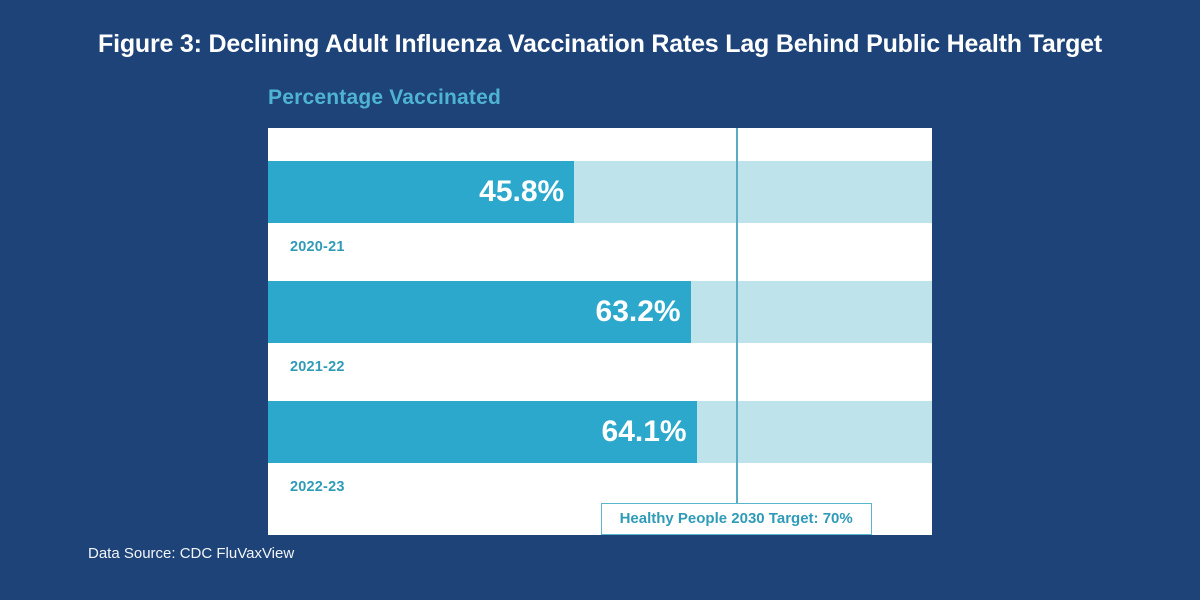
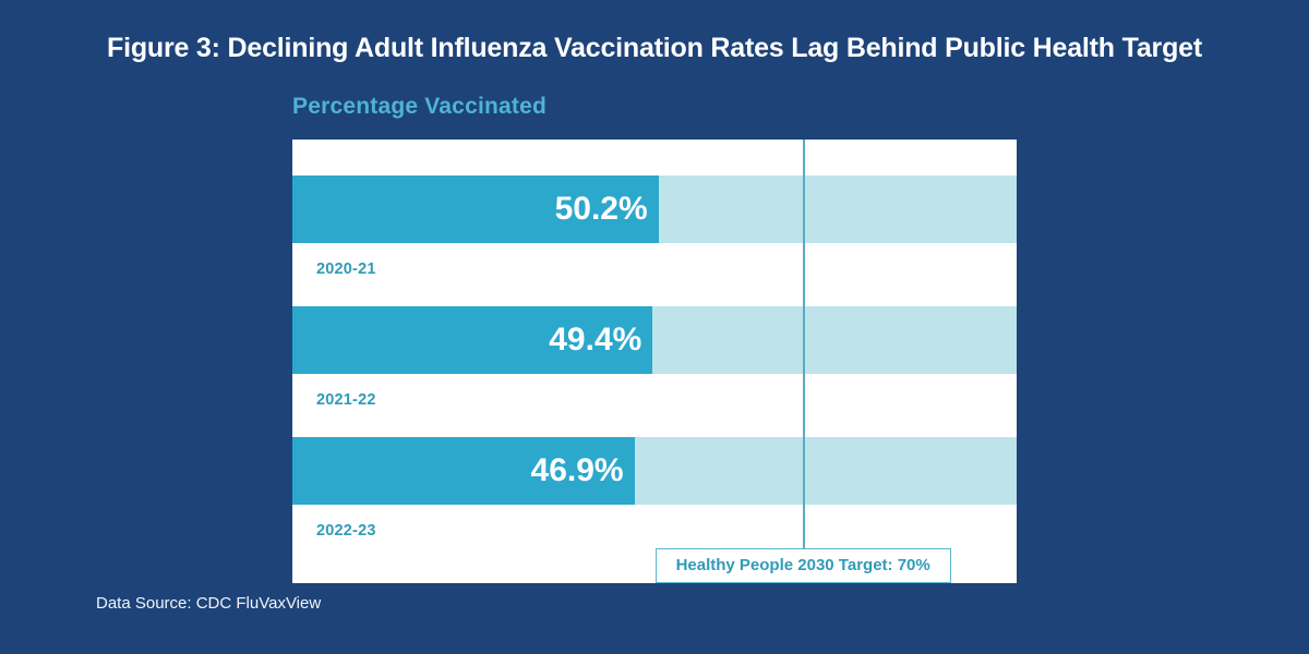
2020-21: 45.8% -> 50.2%
2021-22: 63.2% -> 49.4%
2022-23: 64.1% -> 46.9%
